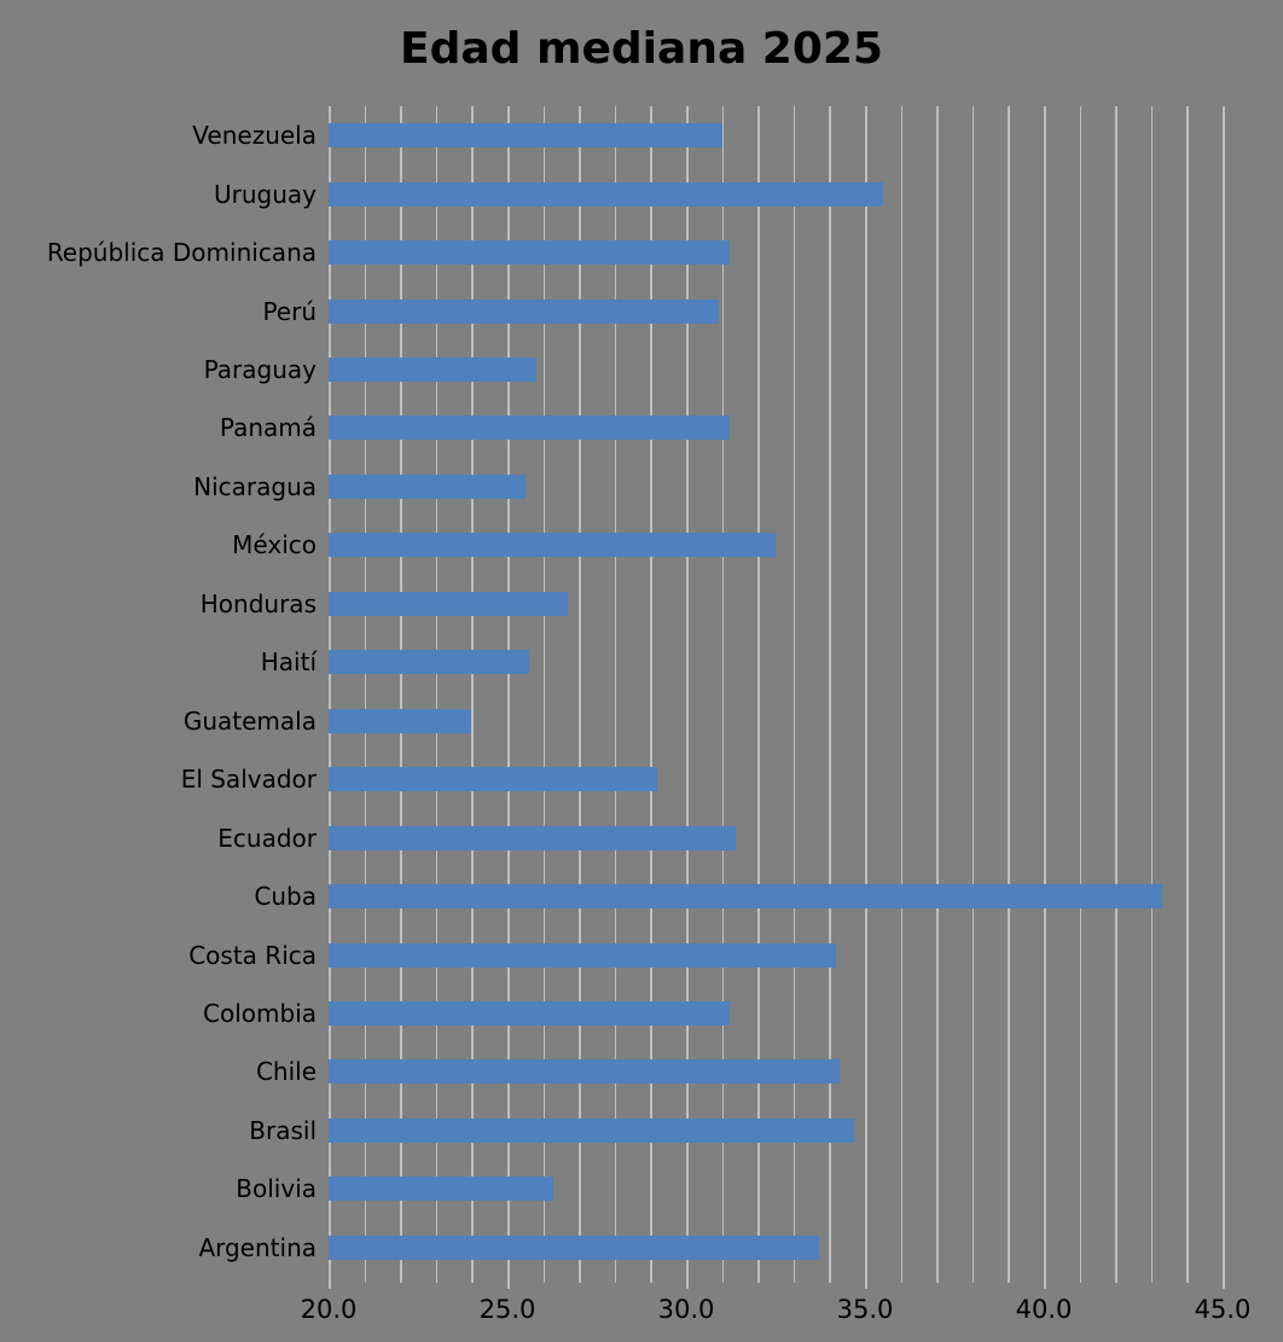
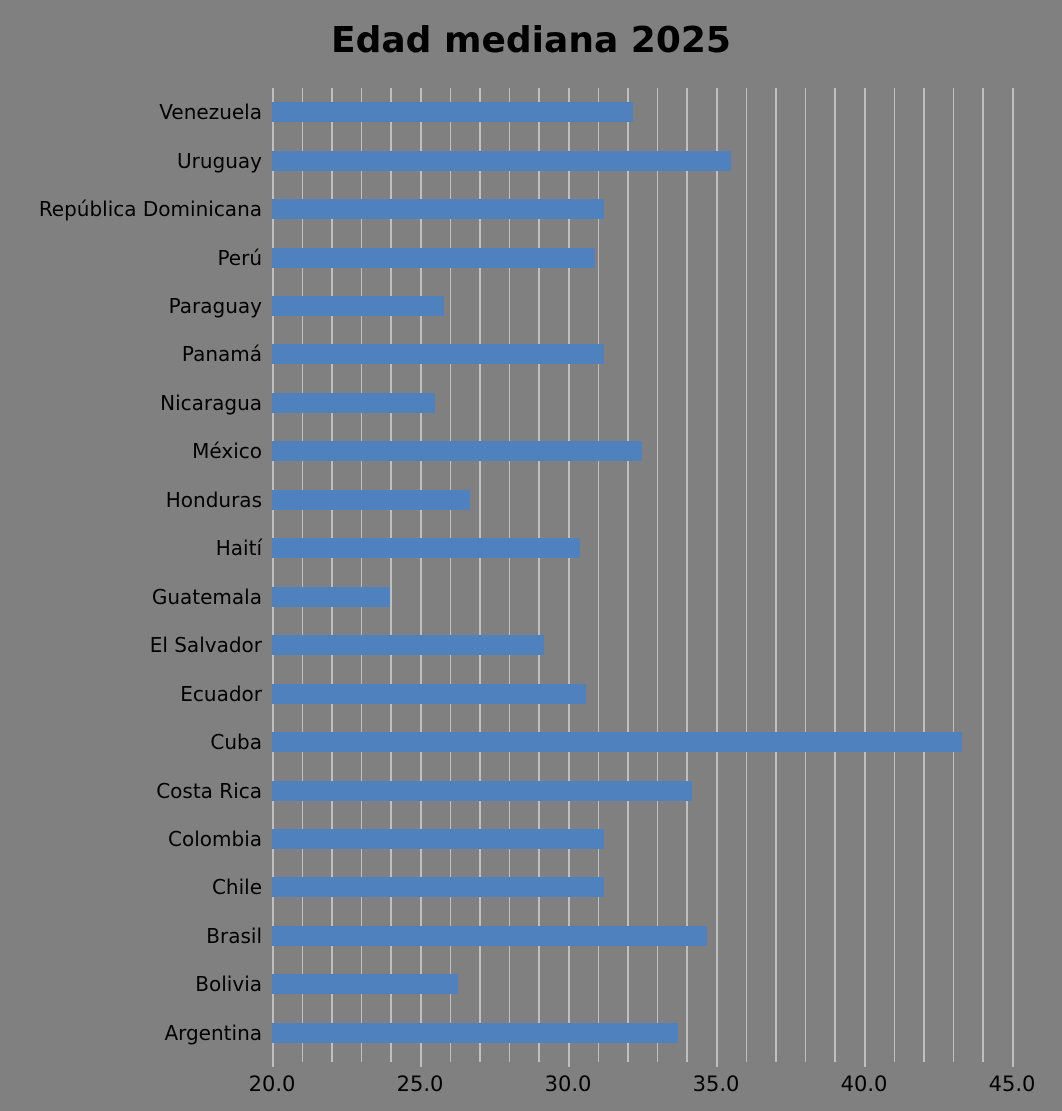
Venezuela: 31.0 -> 32.2
Haití: 25.6 -> 30.4
Ecuador: 31.4 -> 30.6
Chile: 34.3 -> 31.2
